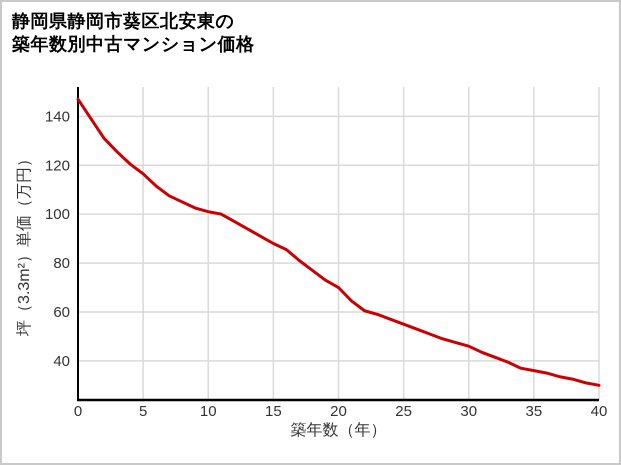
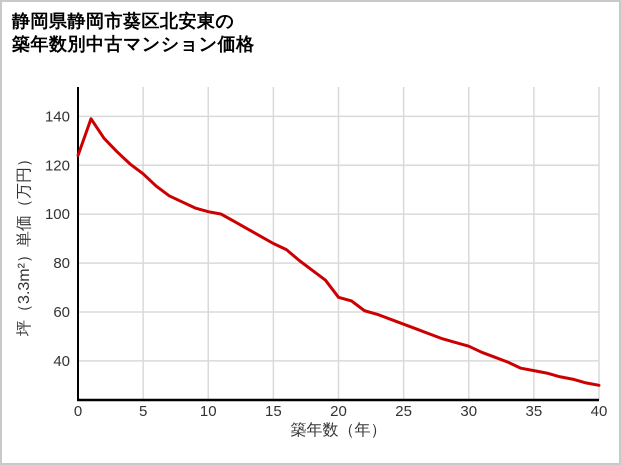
0: 147 -> 124
20: 70 -> 66
